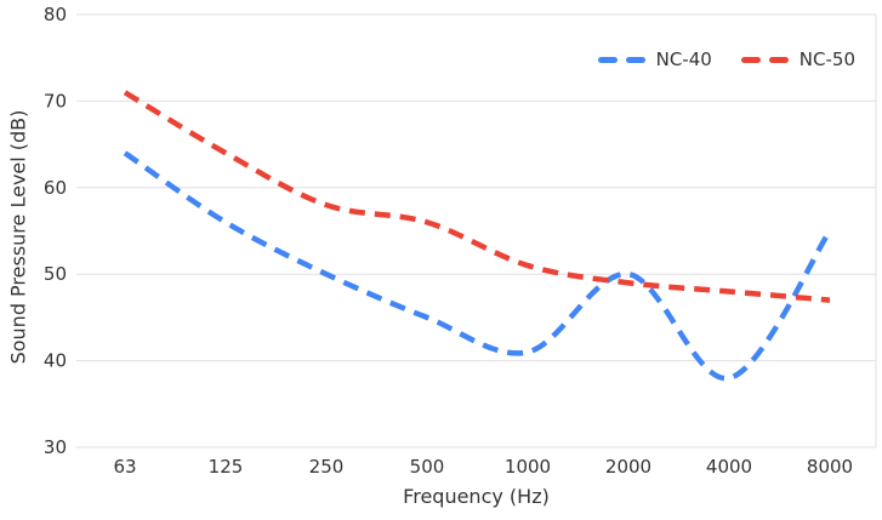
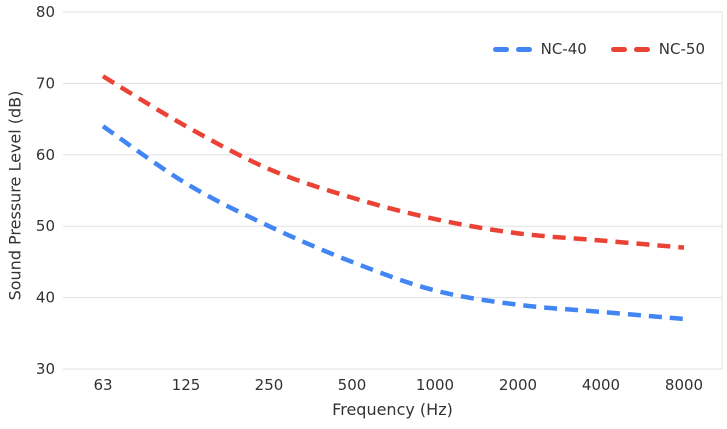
NC-50/500: 56 -> 54
NC-40/2000: 50 -> 39
NC-40/8000: 55 -> 37
